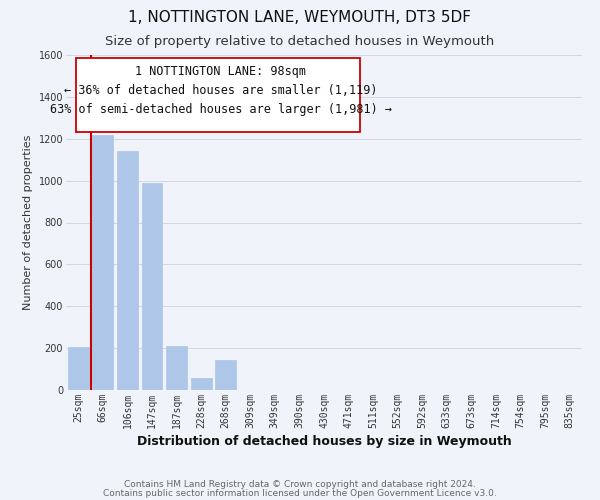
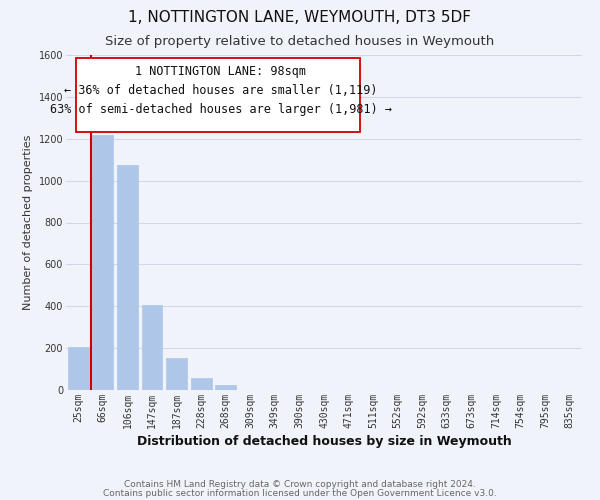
106sqm: 1140 -> 1075
147sqm: 990 -> 405
187sqm: 210 -> 155
268sqm: 145 -> 25
